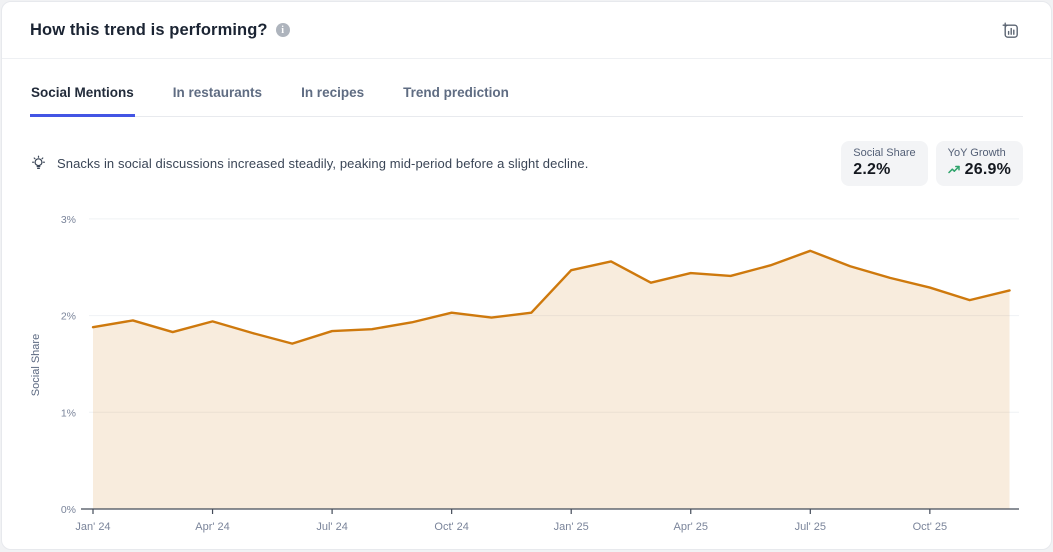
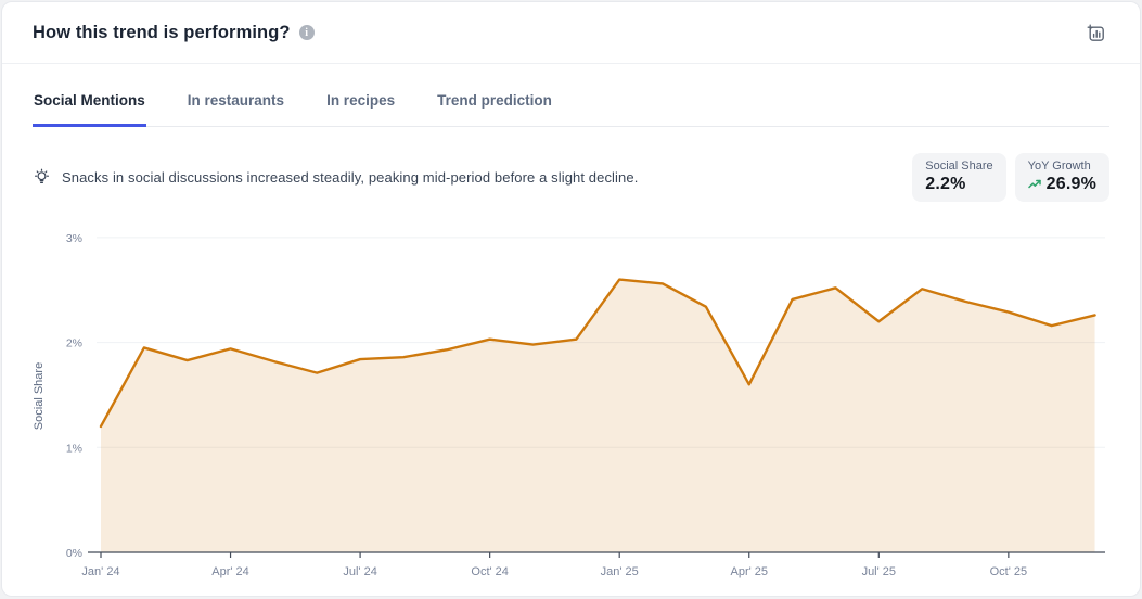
Jan' 24: 1.9% -> 1.2%
Jan' 25: 2.5% -> 2.6%
Apr' 25: 2.4% -> 1.6%
Jul' 25: 2.7% -> 2.2%
